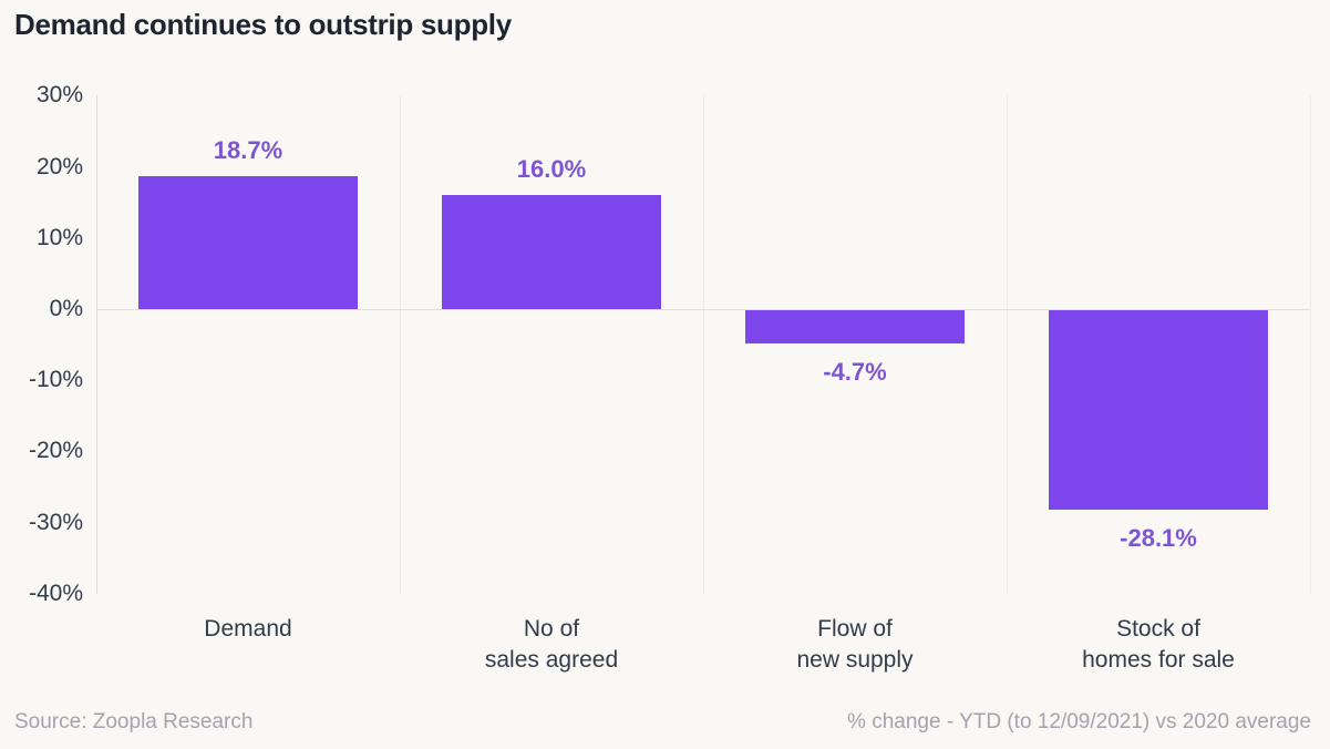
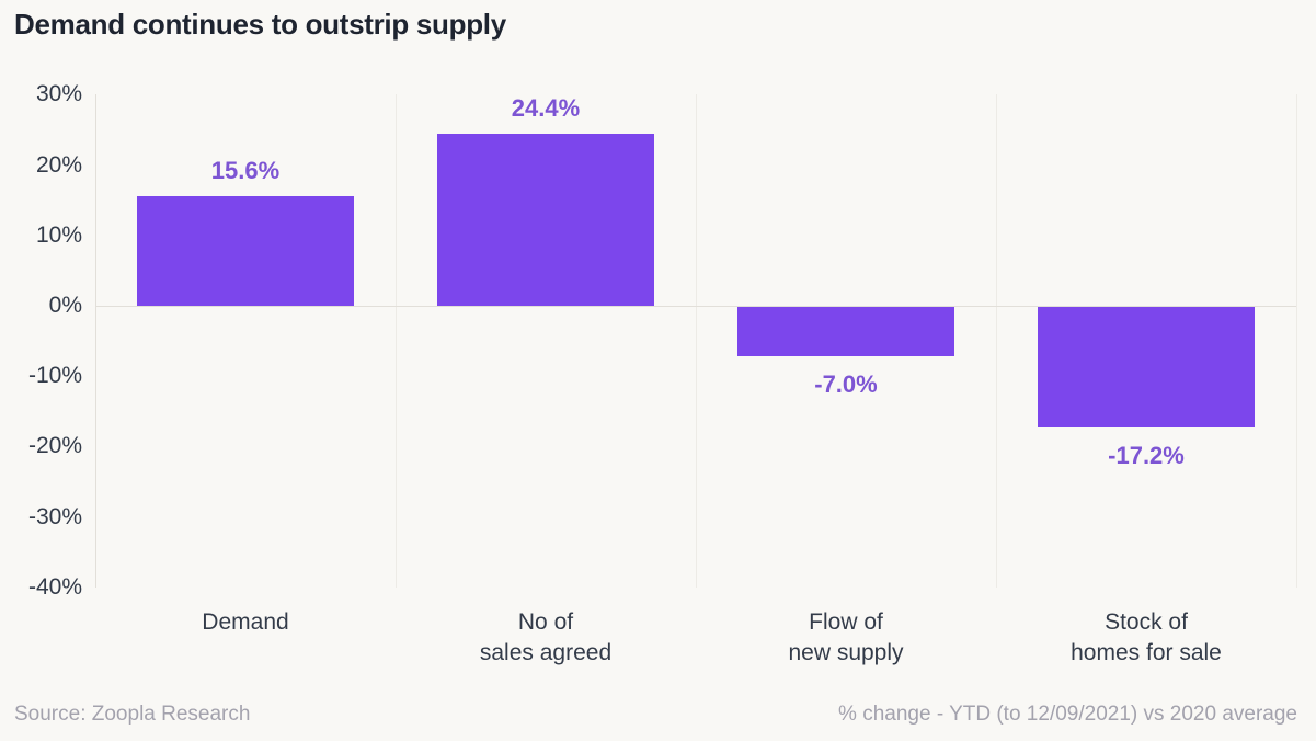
Demand: 18.7% -> 15.6%
No of sales agreed: 16.0% -> 24.4%
Flow of new supply: -4.7% -> -7.0%
Stock of homes for sale: -28.1% -> -17.2%
